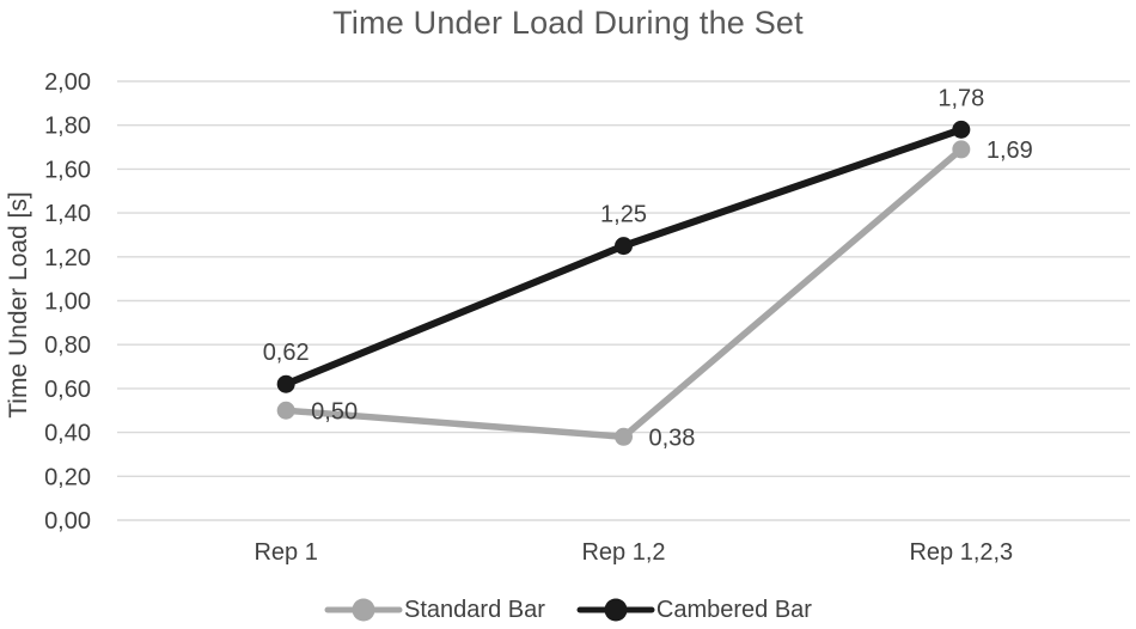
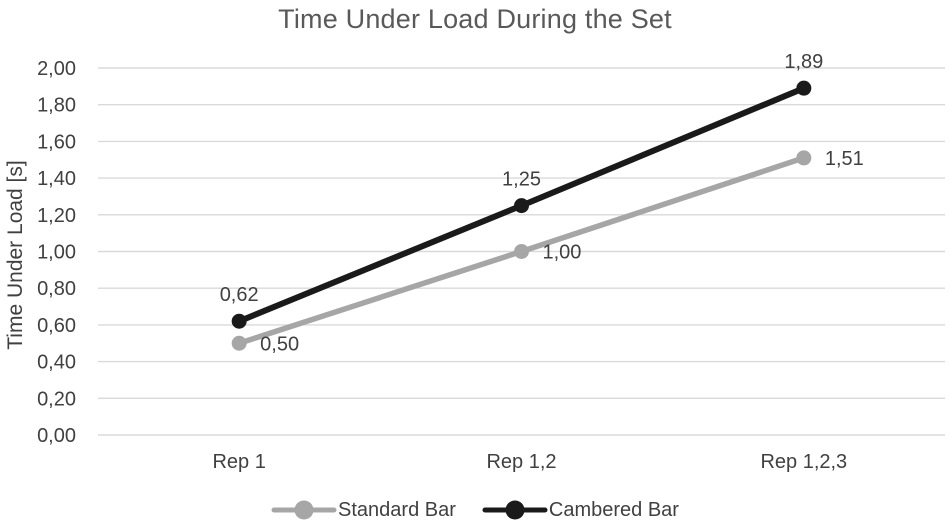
Standard Bar/Rep 1,2: 0,38 -> 1,00
Standard Bar/Rep 1,2,3: 1,69 -> 1,51
Cambered Bar/Rep 1,2,3: 1,78 -> 1,89
